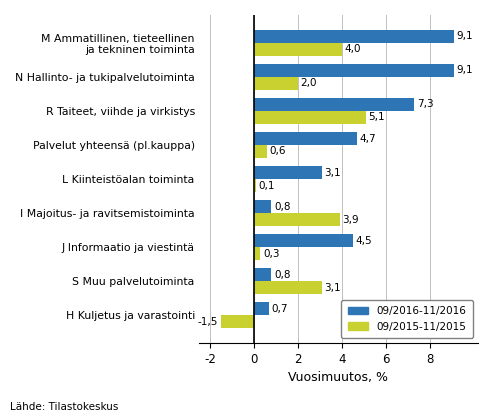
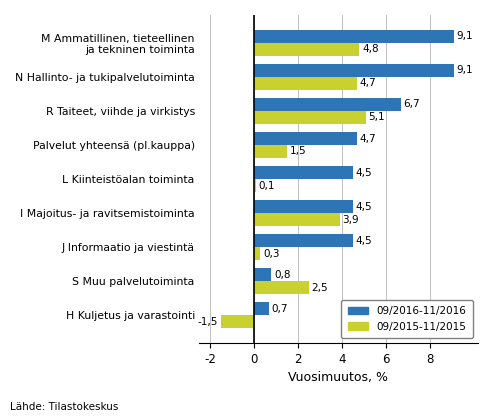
09/2015-11/2015/M Ammatillinen, tieteellinen ja tekninen toiminta: 4,0 -> 4,8
09/2015-11/2015/N Hallinto- ja tukipalvelutoiminta: 2,0 -> 4,7
09/2016-11/2016/R Taiteet, viihde ja virkistys: 7,3 -> 6,7
09/2015-11/2015/Palvelut yhteensä (pl.kauppa): 0,6 -> 1,5
09/2016-11/2016/L Kiinteistöalan toiminta: 3,1 -> 4,5
09/2016-11/2016/I Majoitus- ja ravitsemistoiminta: 0,8 -> 4,5
09/2015-11/2015/S Muu palvelutoiminta: 3,1 -> 2,5
